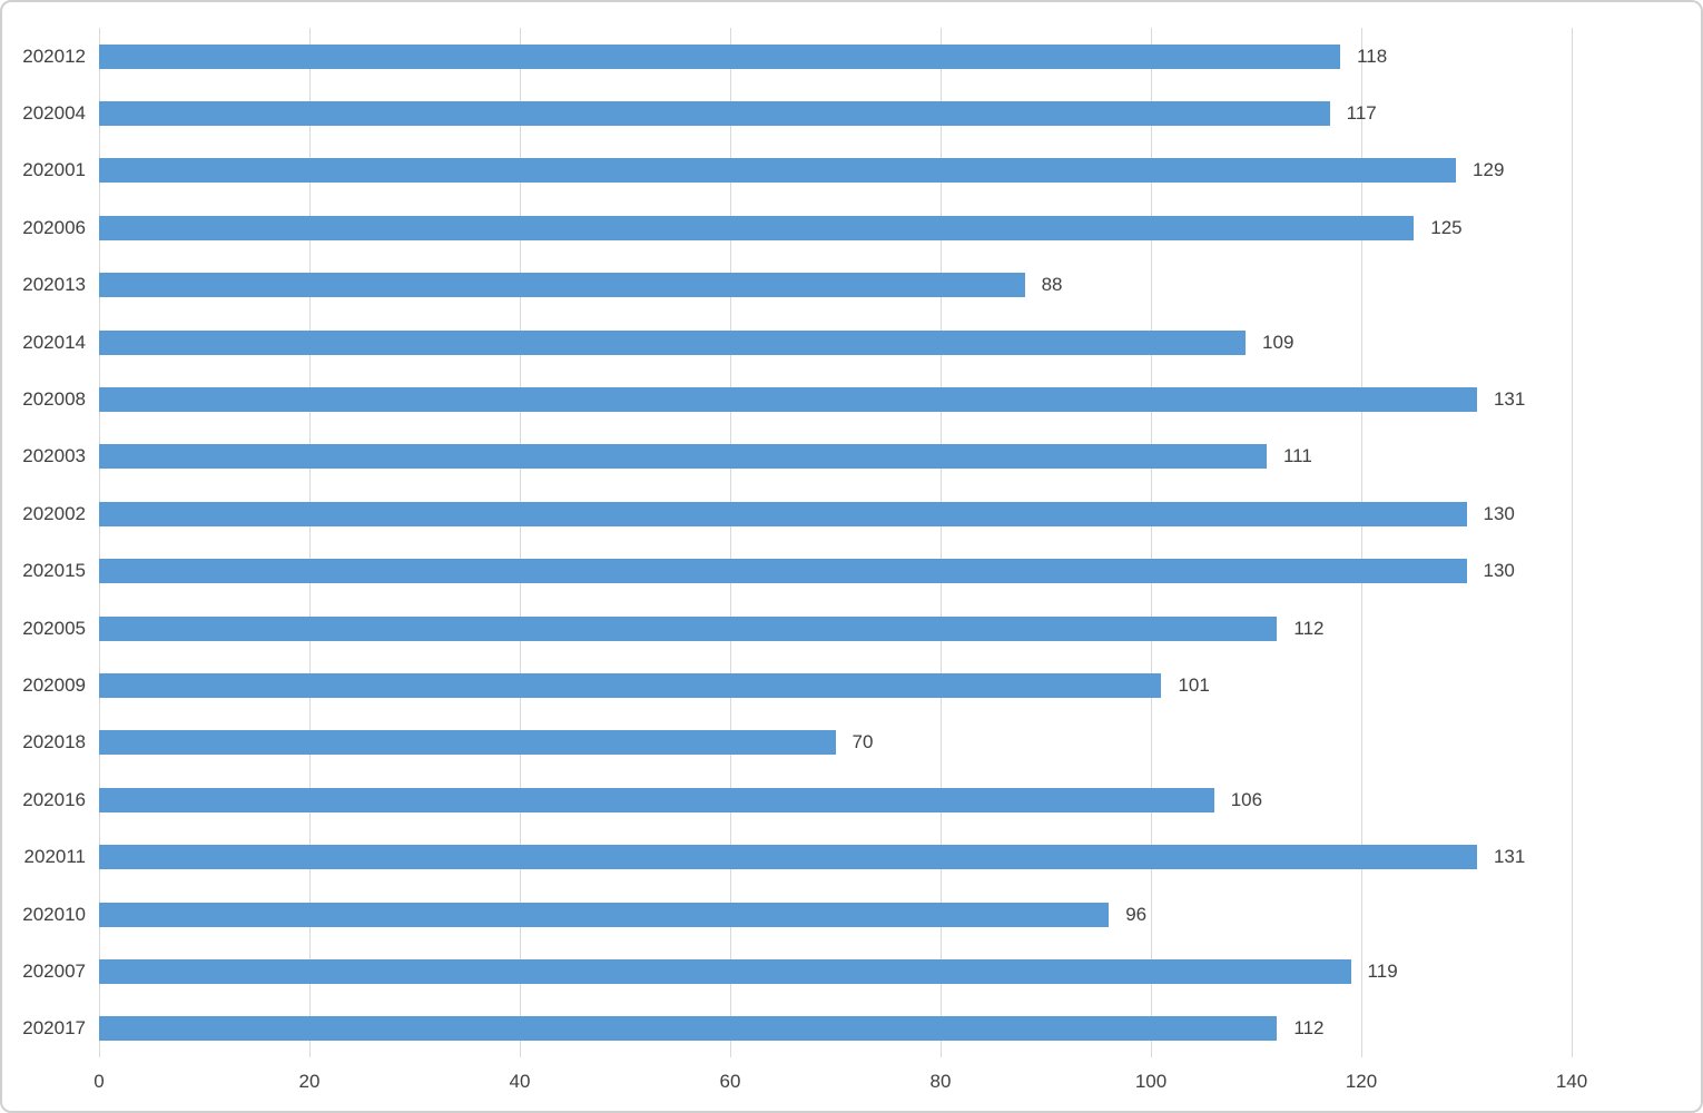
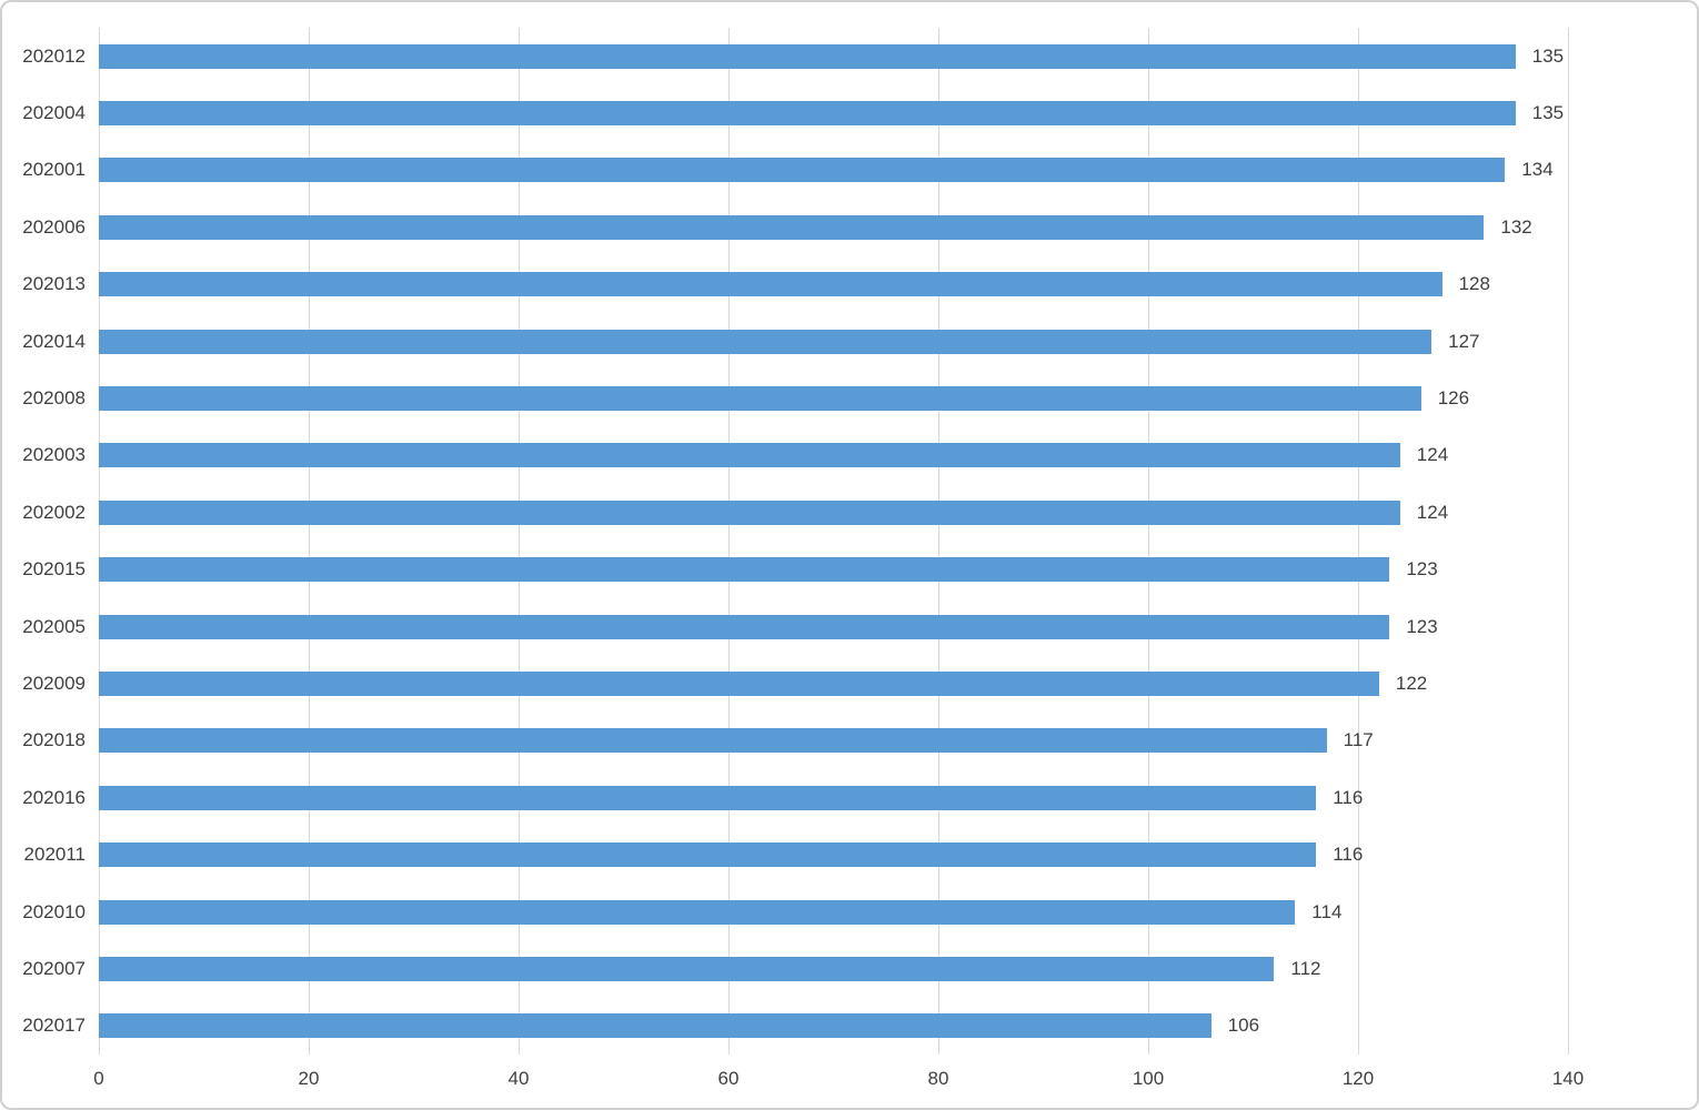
202012: 118 -> 135
202004: 117 -> 135
202001: 129 -> 134
202006: 125 -> 132
202013: 88 -> 128
202014: 109 -> 127
202008: 131 -> 126
202003: 111 -> 124
202002: 130 -> 124
202015: 130 -> 123
202005: 112 -> 123
202009: 101 -> 122
202018: 70 -> 117
202016: 106 -> 116
202011: 131 -> 116
202010: 96 -> 114
202007: 119 -> 112
202017: 112 -> 106
